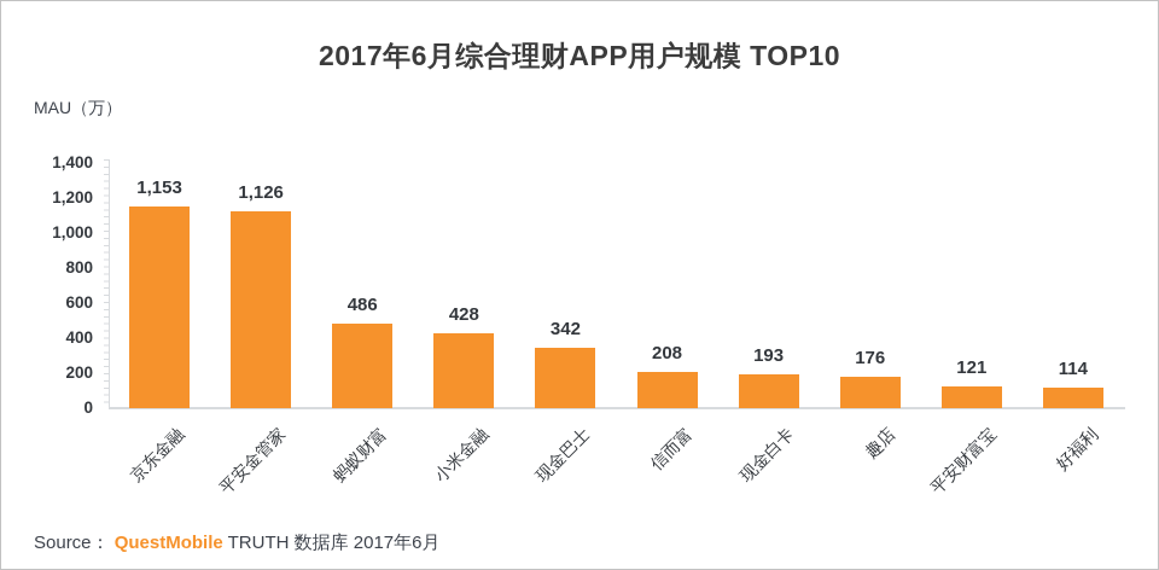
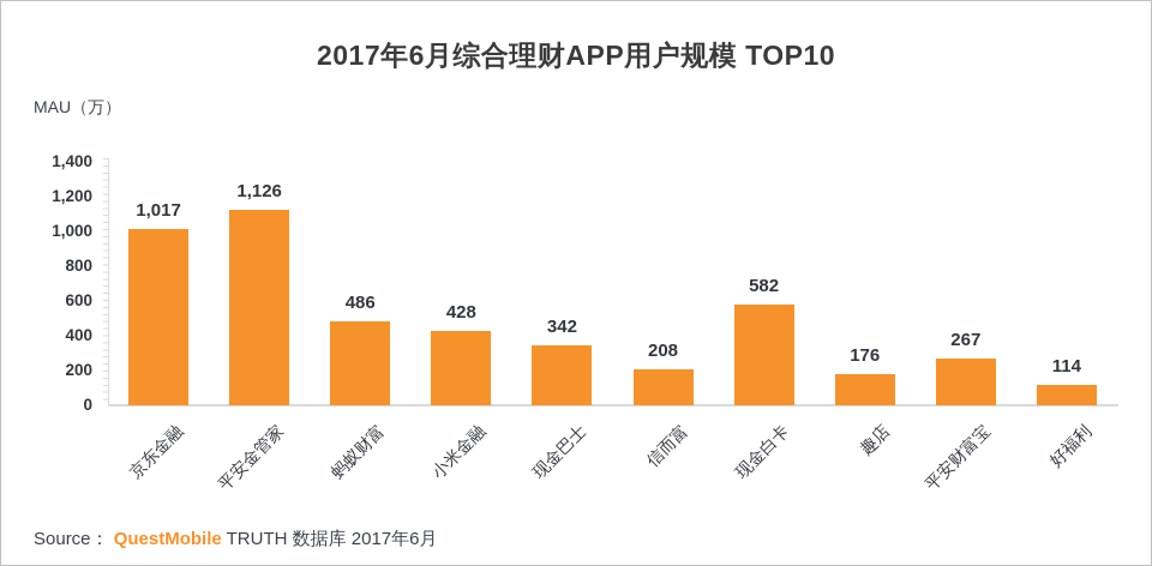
京东金融: 1,153 -> 1,017
现金白卡: 193 -> 582
平安财富宝: 121 -> 267
